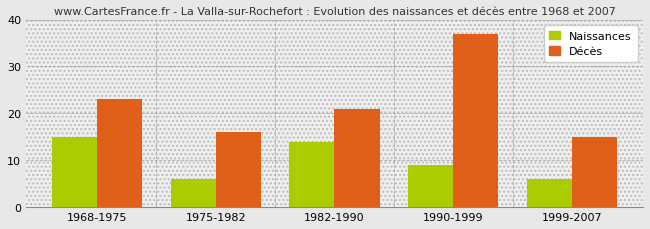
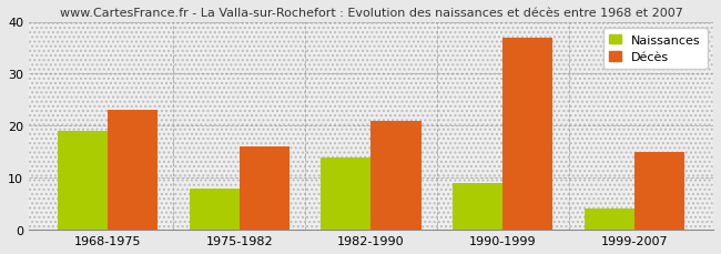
Naissances/1968-1975: 15 -> 19
Naissances/1975-1982: 6 -> 8
Naissances/1999-2007: 6 -> 4
